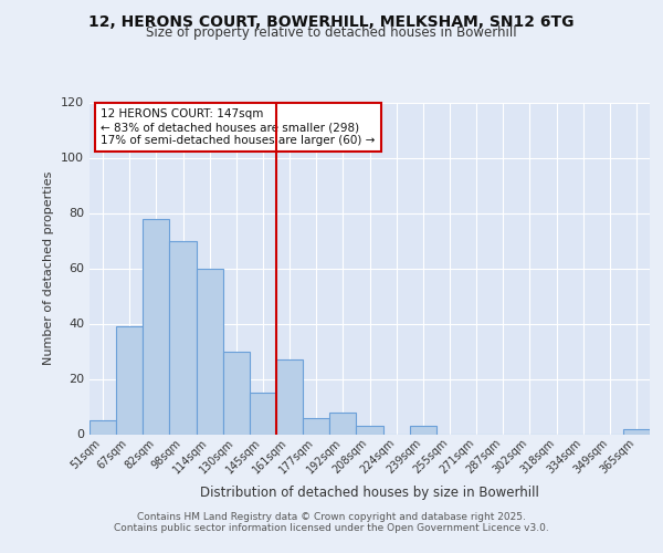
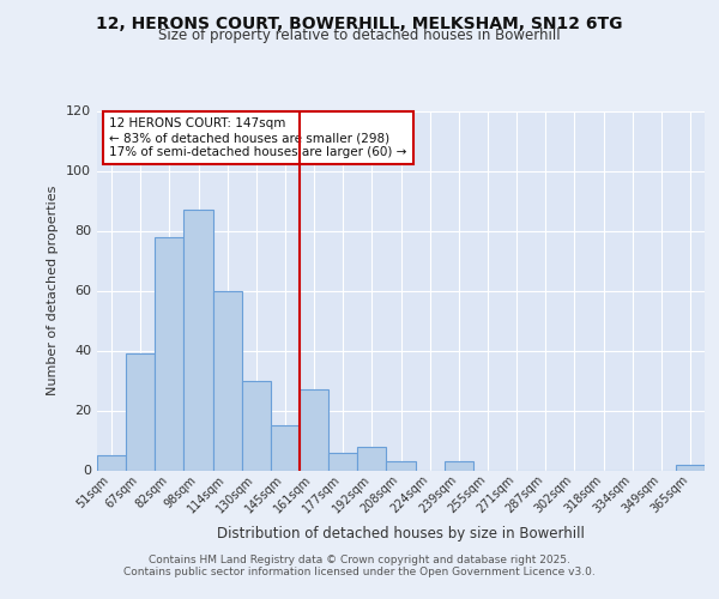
98sqm: 70 -> 87
